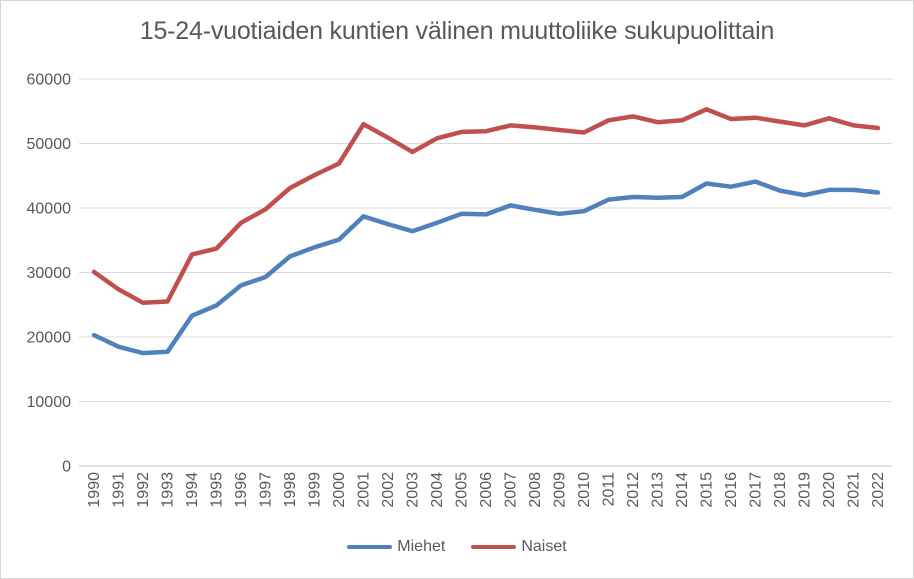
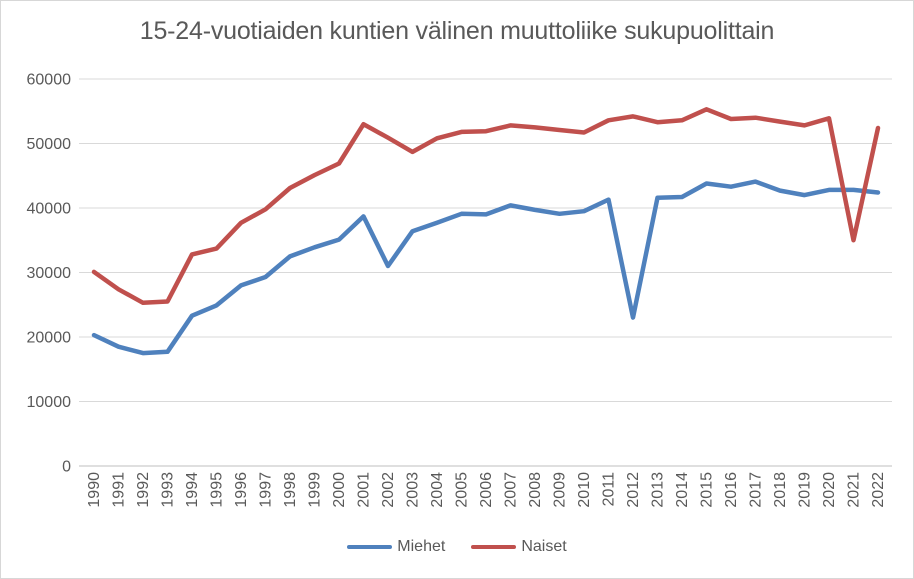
Miehet/2002: 38000 -> 31000
Miehet/2012: 42000 -> 23000
Naiset/2021: 53000 -> 35000
